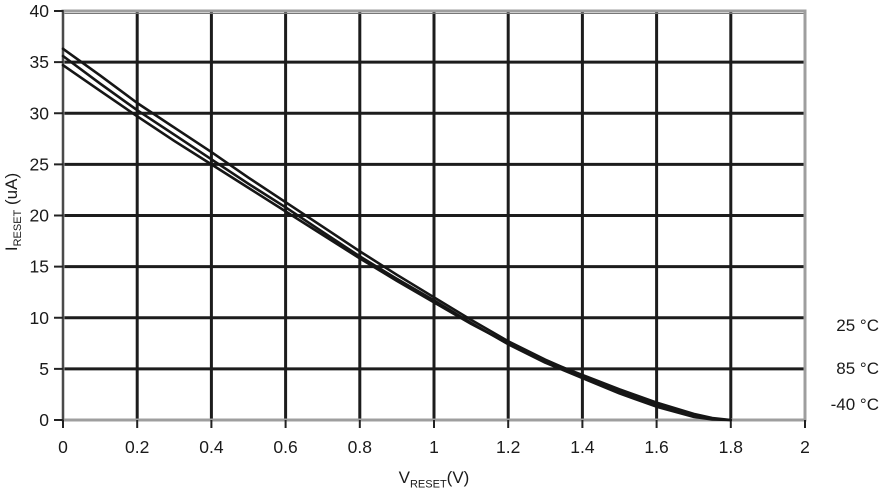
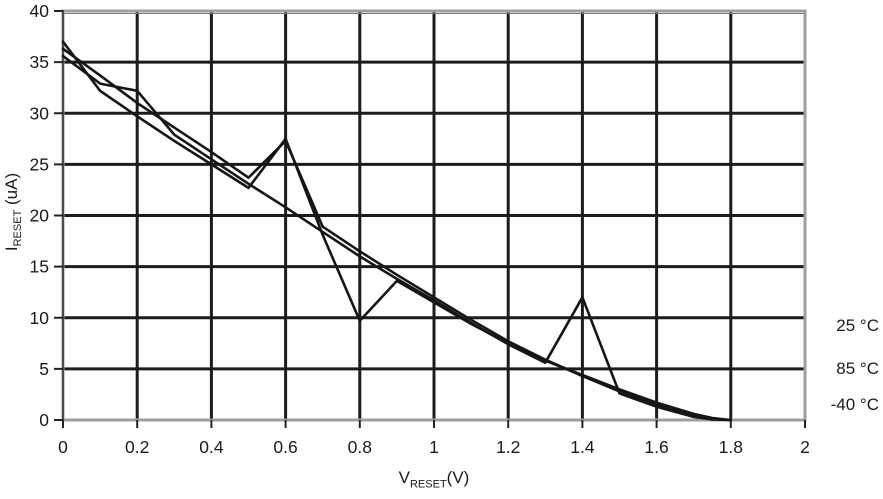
-40 °C/0: 34.7 -> 37.0
85 °C/0.2: 30.3 -> 32.2
25 °C/0.6: 21.3 -> 27.3
-40 °C/0.6: 20.4 -> 27.5
-40 °C/0.8: 15.8 -> 9.7
85 °C/1.4: 4.1 -> 12.0
